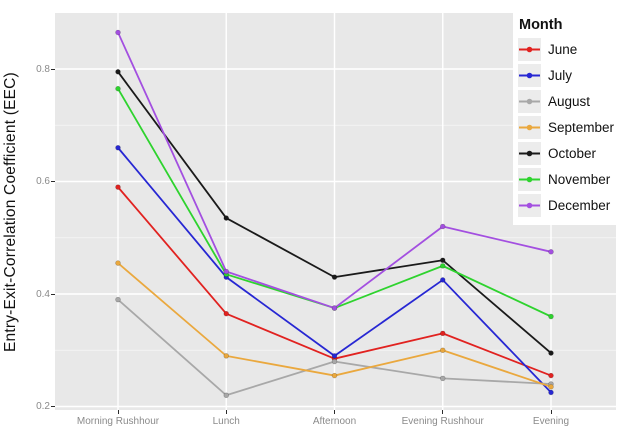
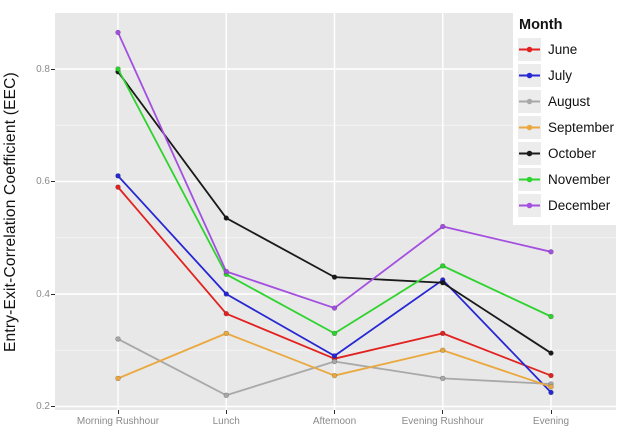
July/Morning Rushhour: 0.66 -> 0.61
August/Morning Rushhour: 0.39 -> 0.32
September/Morning Rushhour: 0.46 -> 0.25
November/Morning Rushhour: 0.77 -> 0.80
July/Lunch: 0.43 -> 0.40
September/Lunch: 0.29 -> 0.33
November/Afternoon: 0.38 -> 0.33
October/Evening Rushhour: 0.46 -> 0.42
